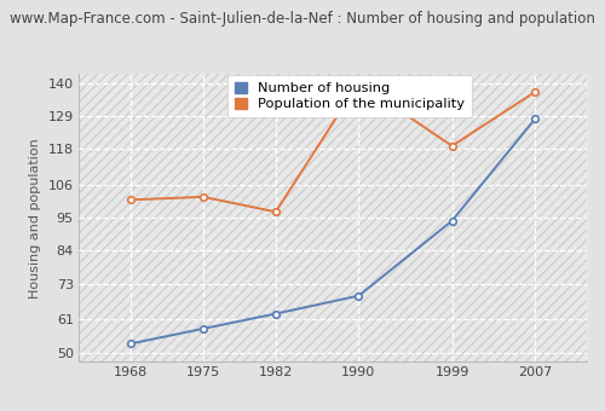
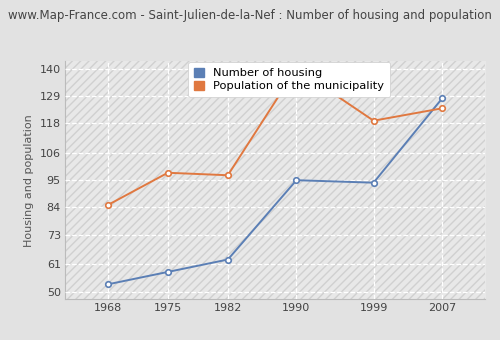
Population of the municipality/1968: 101 -> 85
Population of the municipality/1975: 102 -> 98
Number of housing/1990: 69 -> 95
Population of the municipality/2007: 137 -> 124
